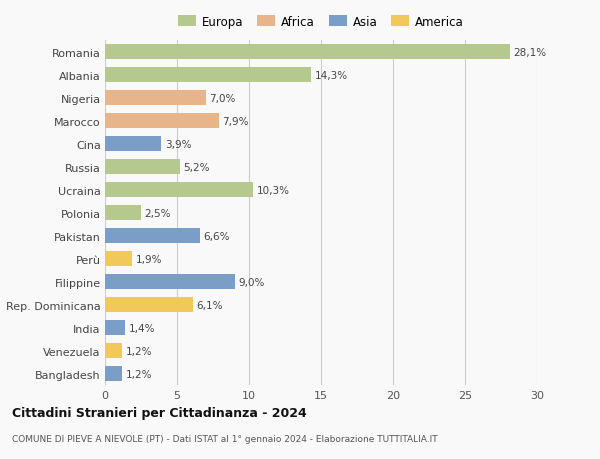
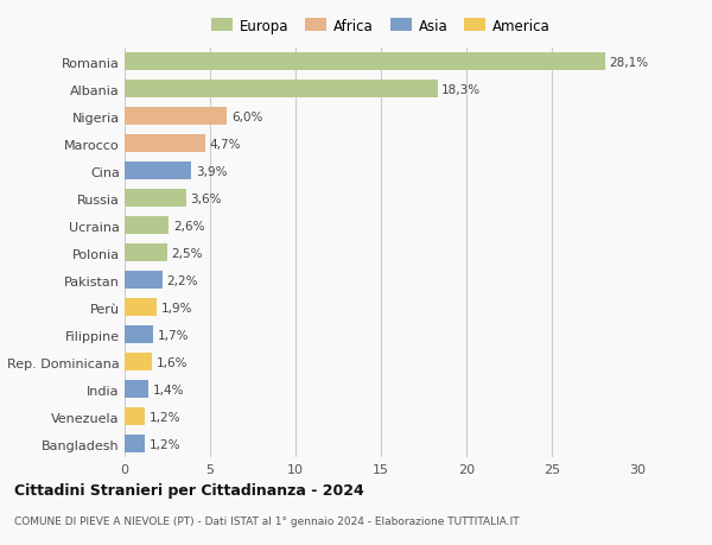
Albania: 14,3% -> 18,3%
Nigeria: 7,0% -> 6,0%
Marocco: 7,9% -> 4,7%
Russia: 5,2% -> 3,6%
Ucraina: 10,3% -> 2,6%
Pakistan: 6,6% -> 2,2%
Filippine: 9,0% -> 1,7%
Rep. Dominicana: 6,1% -> 1,6%
